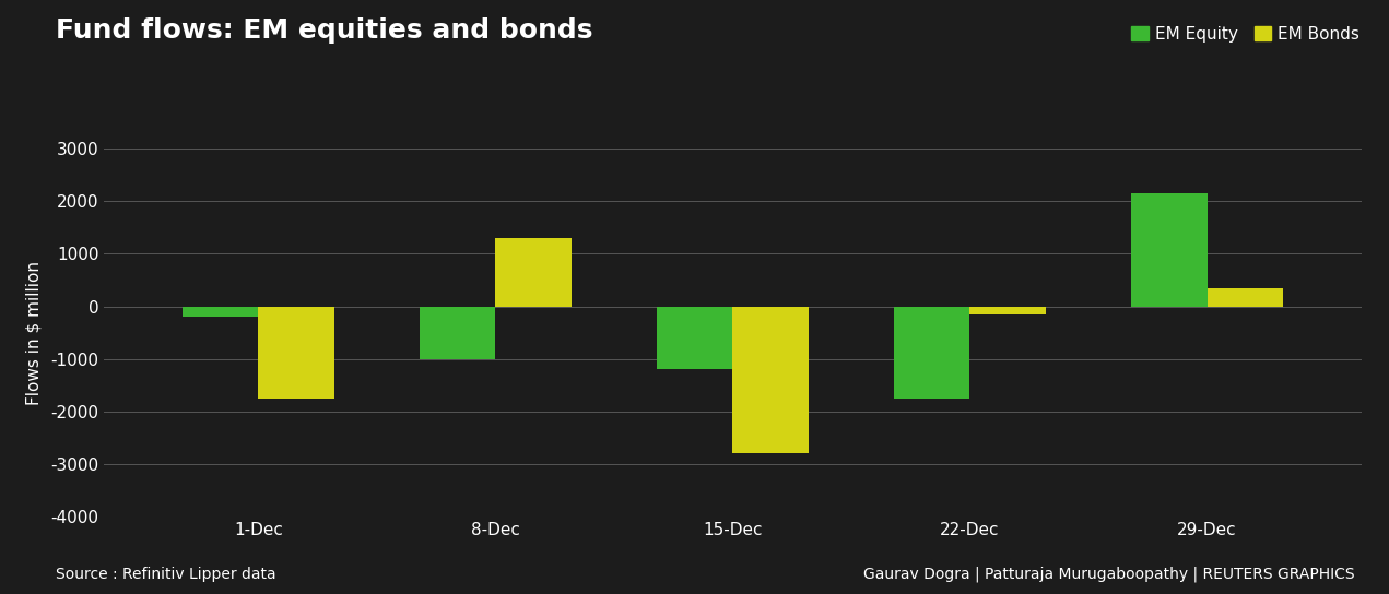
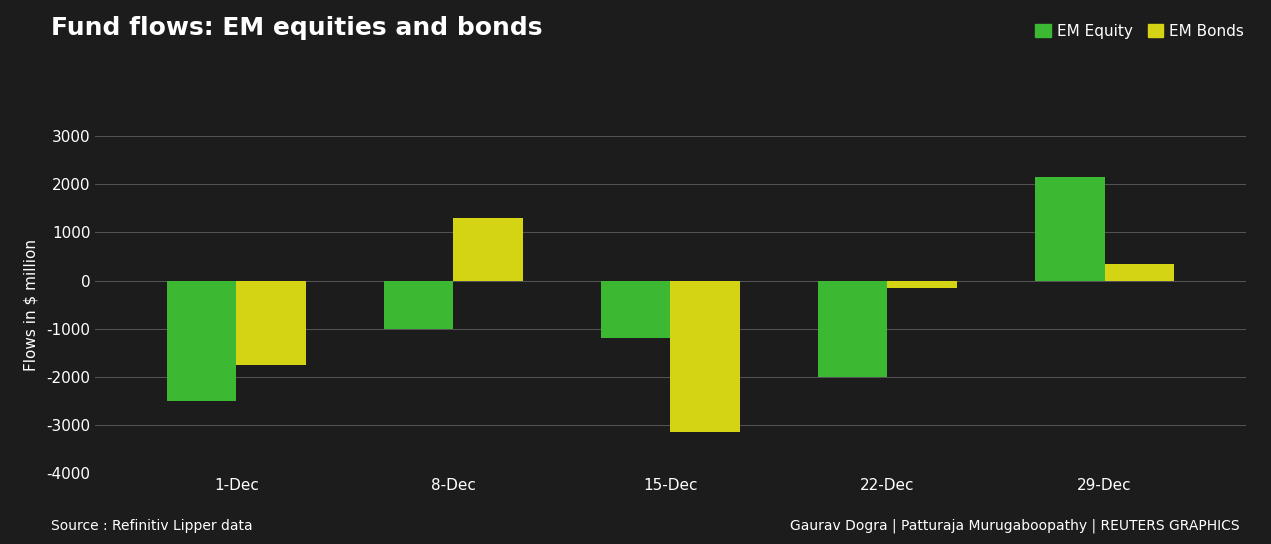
EM Equity/1-Dec: -200 -> -2500
EM Bonds/15-Dec: -2800 -> -3150
EM Equity/22-Dec: -1750 -> -2000
